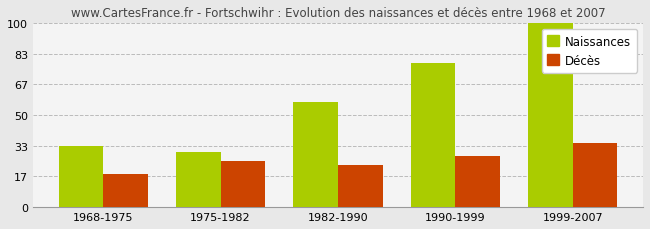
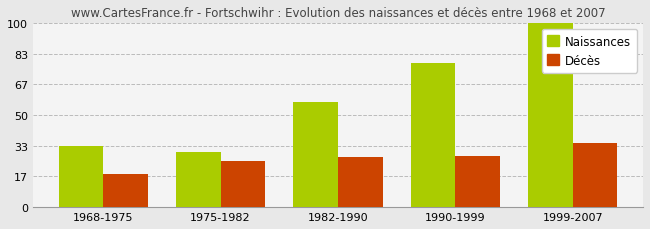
Décès/1982-1990: 23 -> 27
